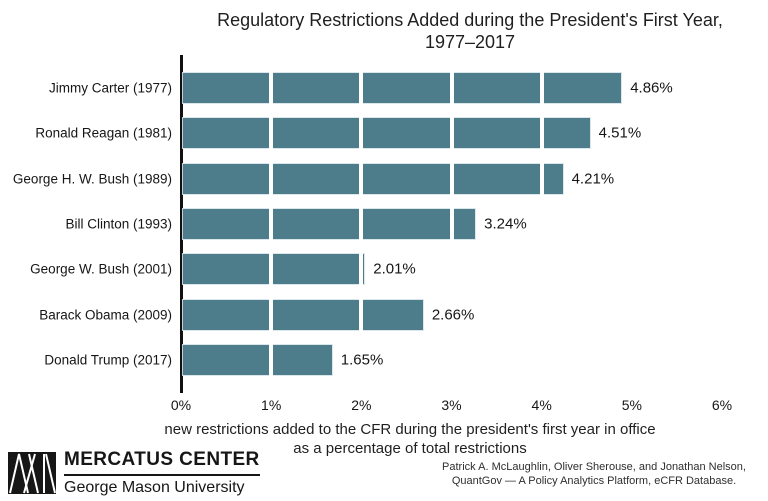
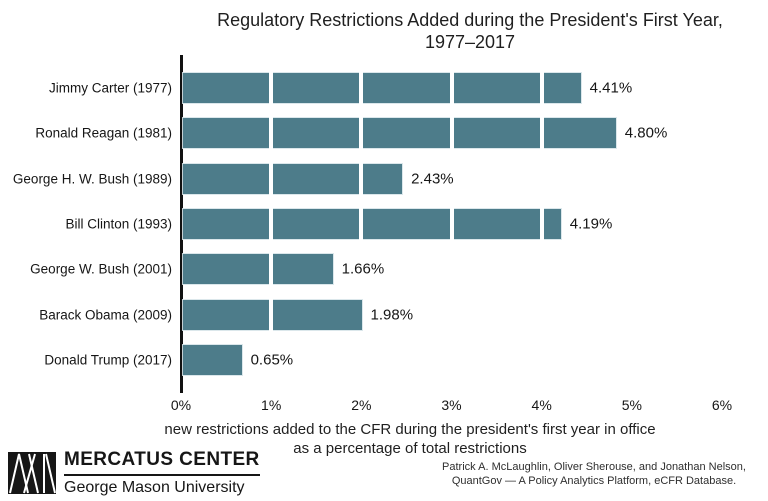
Jimmy Carter (1977): 4.86% -> 4.41%
Ronald Reagan (1981): 4.51% -> 4.80%
George H. W. Bush (1989): 4.21% -> 2.43%
Bill Clinton (1993): 3.24% -> 4.19%
George W. Bush (2001): 2.01% -> 1.66%
Barack Obama (2009): 2.66% -> 1.98%
Donald Trump (2017): 1.65% -> 0.65%
